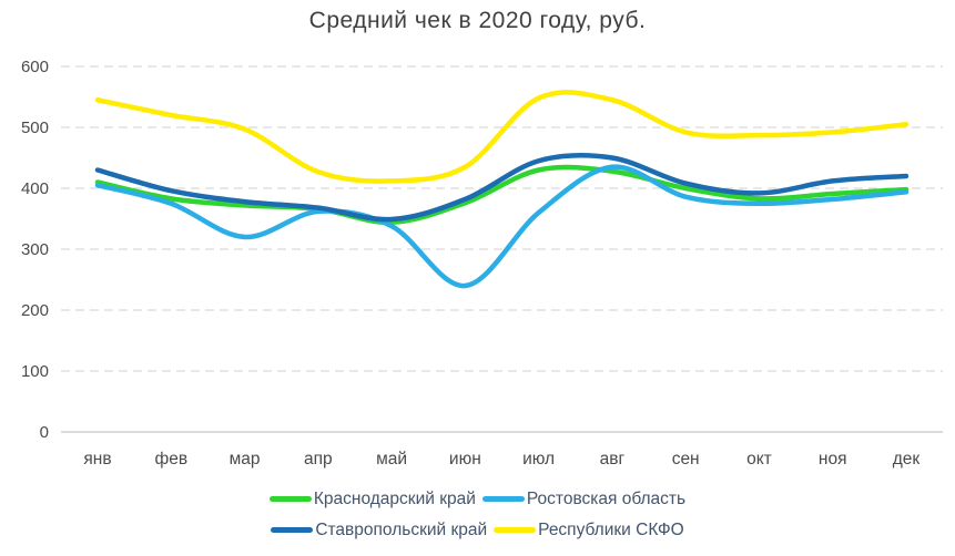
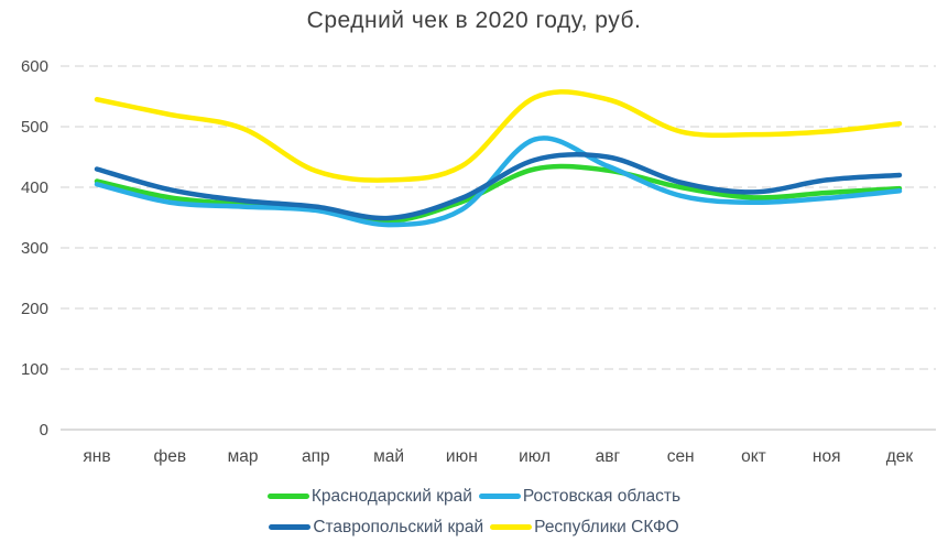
Ростовская область/мар: 320 -> 370
Ростовская область/июн: 240 -> 360
Ростовская область/июл: 360 -> 480
